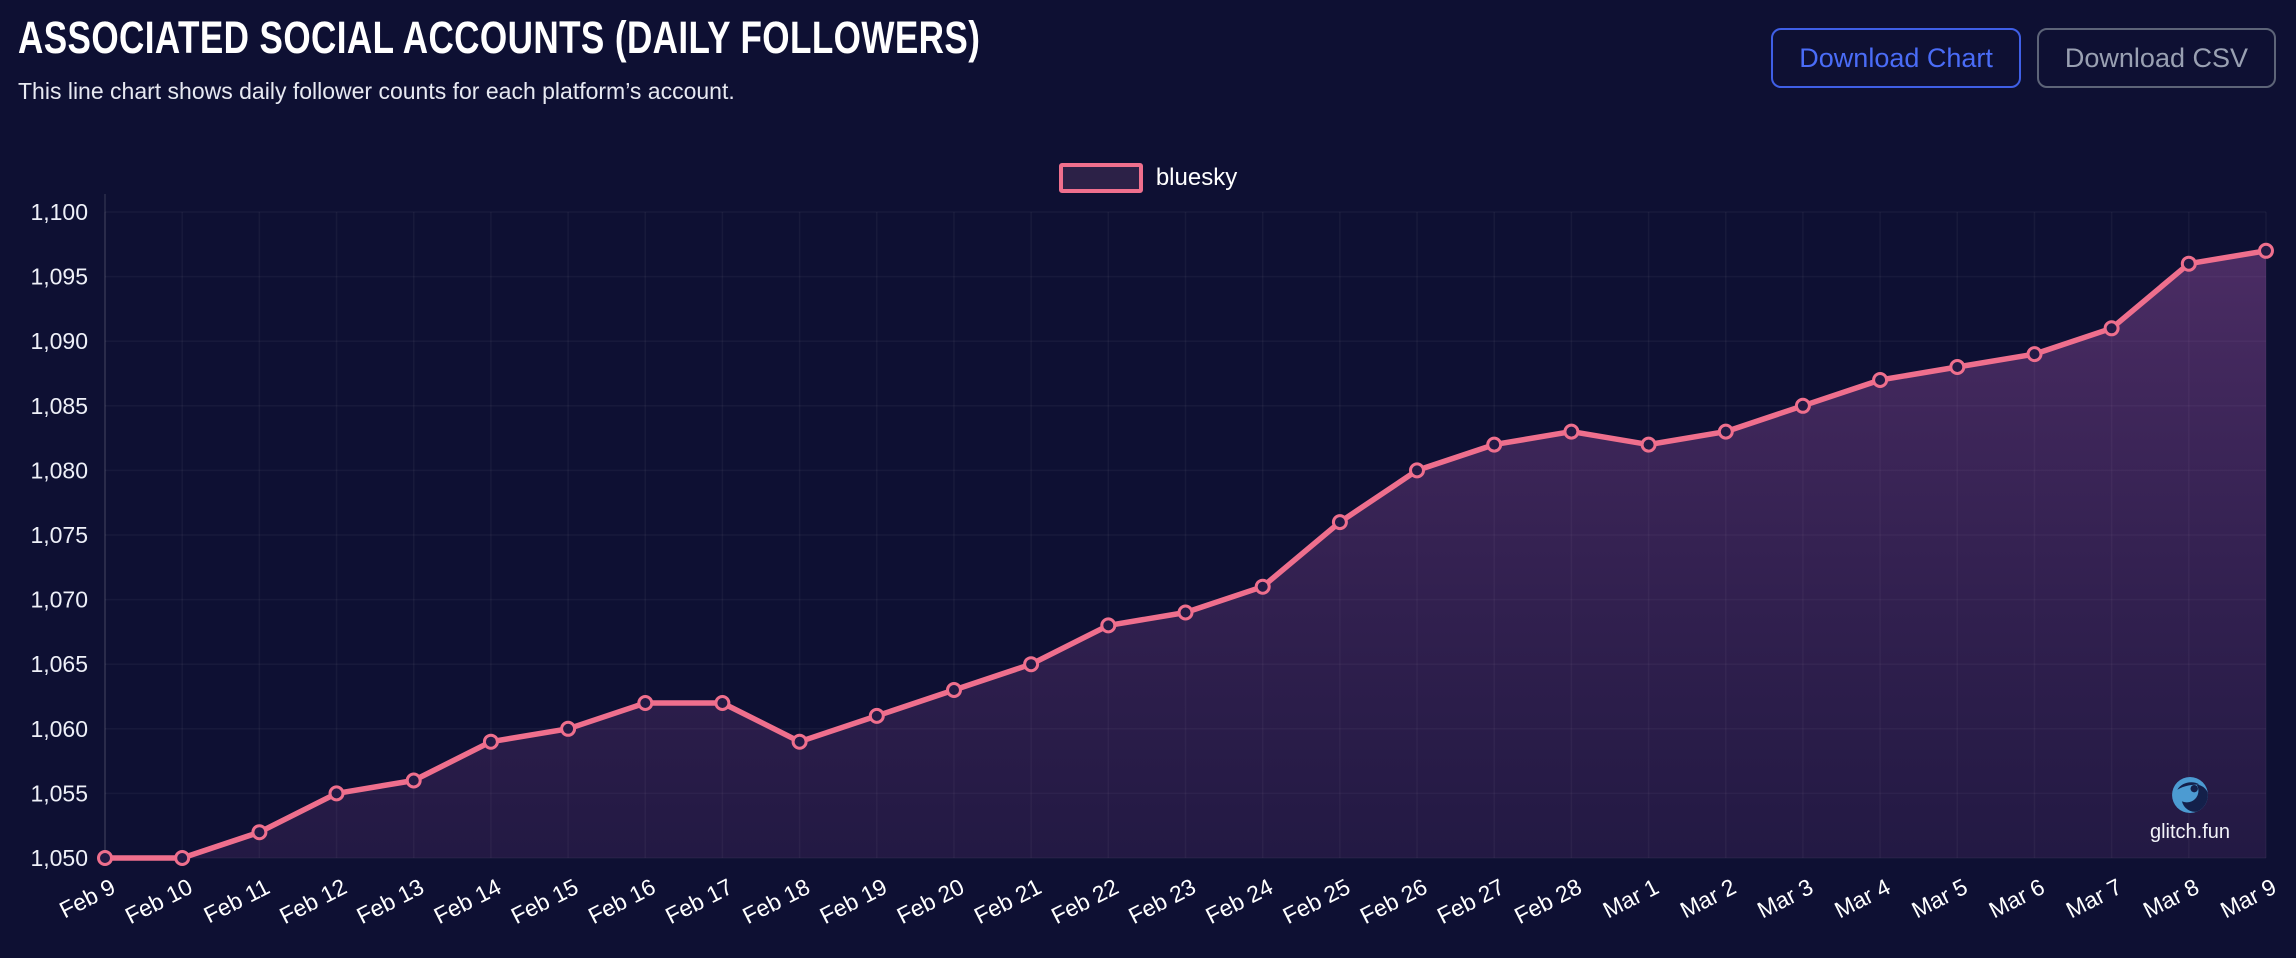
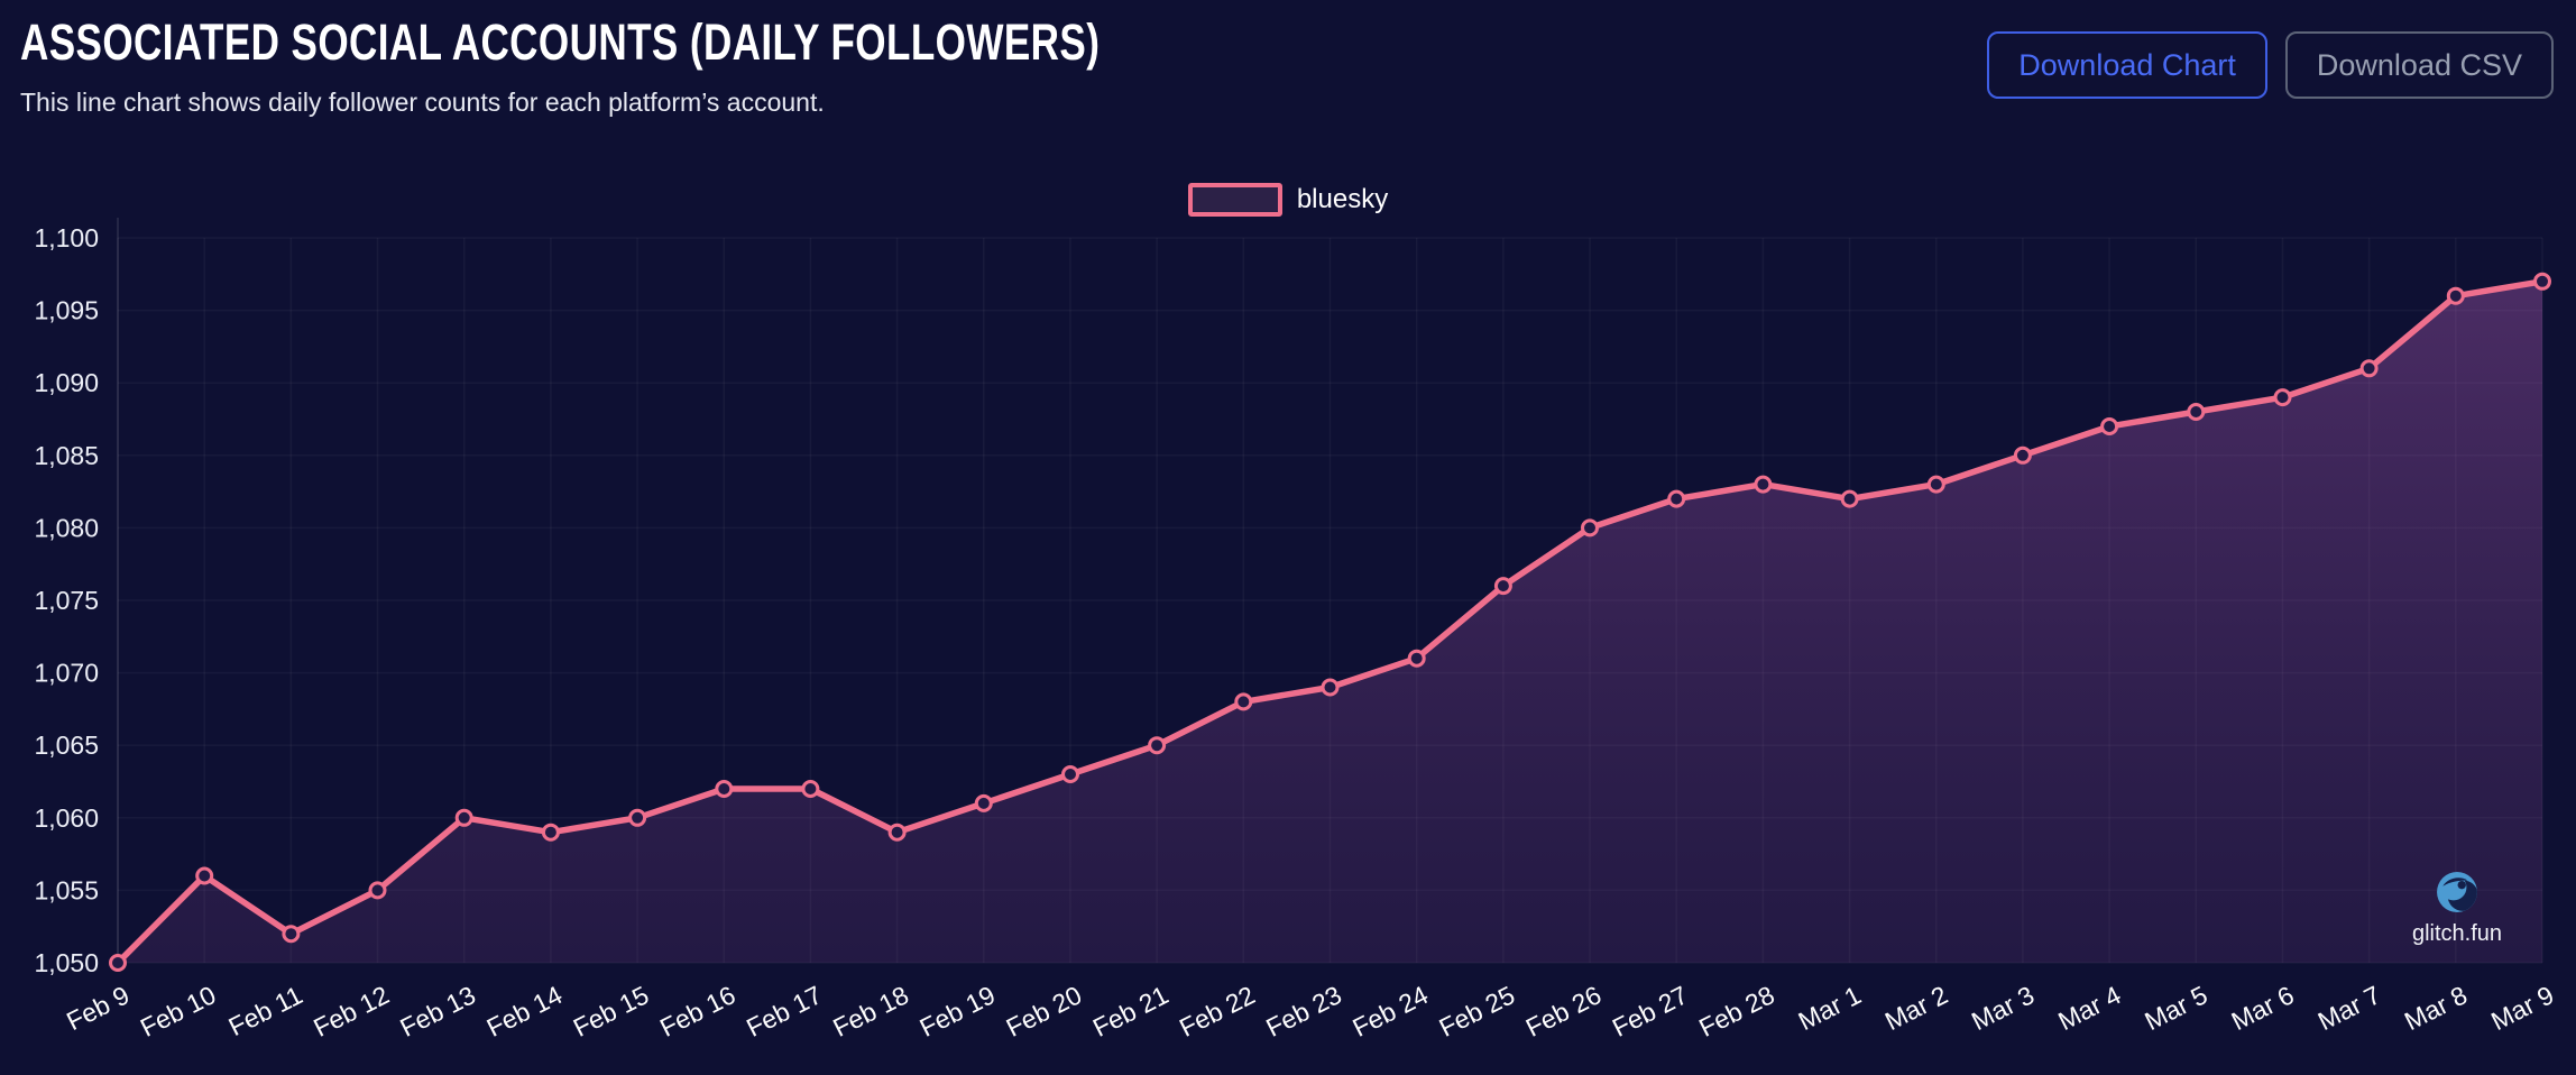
Feb 10: 1050 -> 1056
Feb 13: 1056 -> 1060
